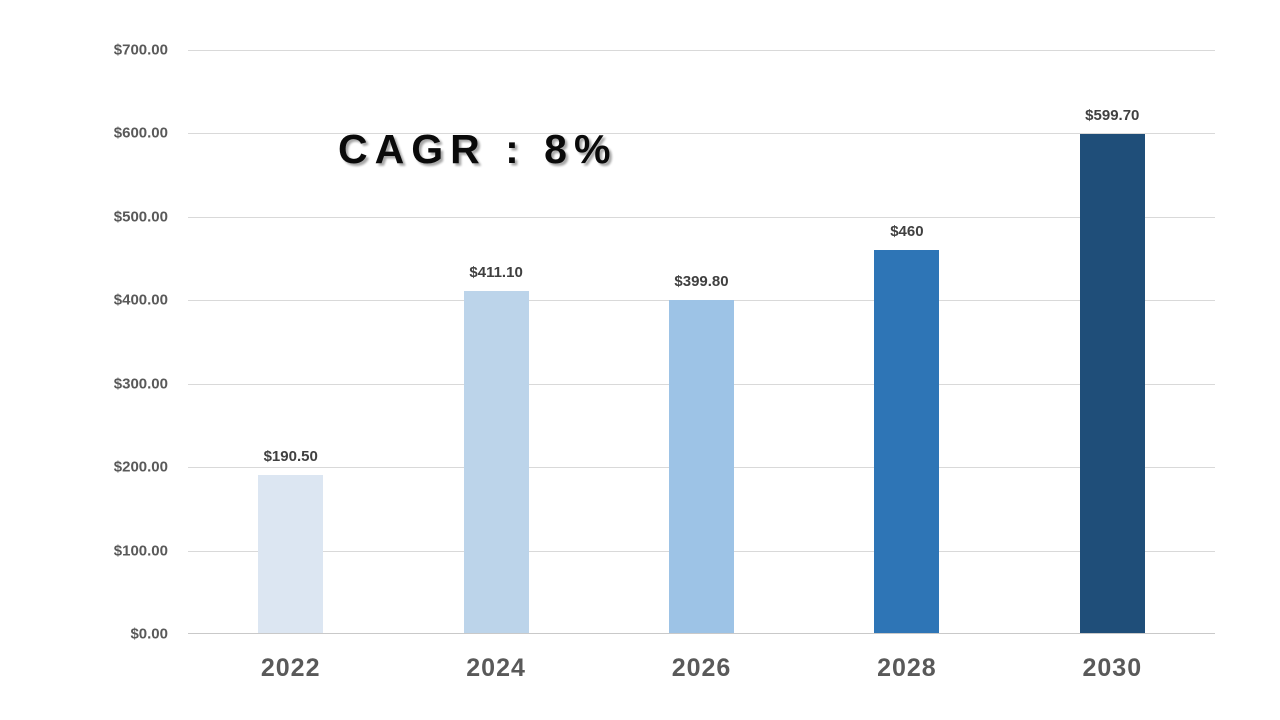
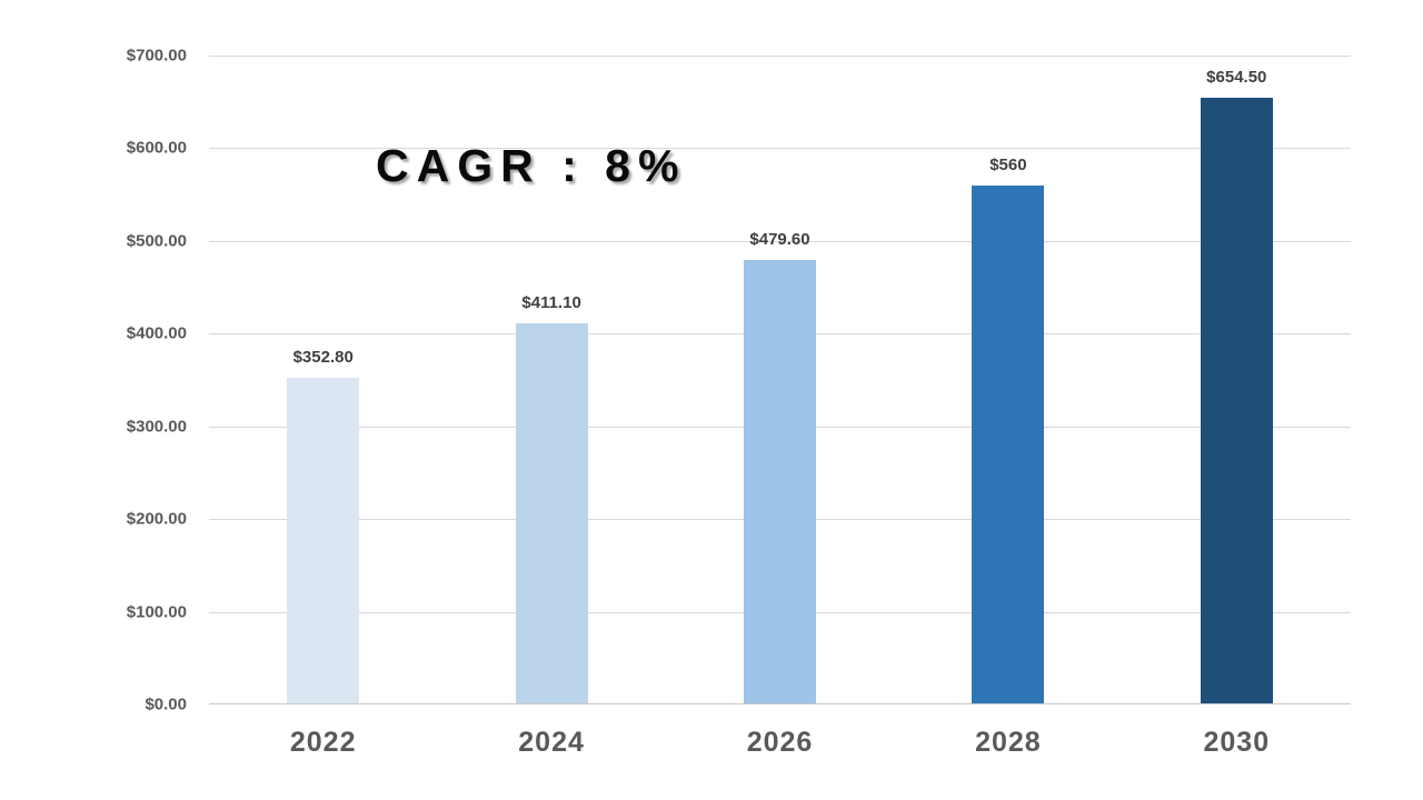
2022: $190.50 -> $352.80
2026: $399.80 -> $479.60
2028: $460 -> $560
2030: $599.70 -> $654.50
